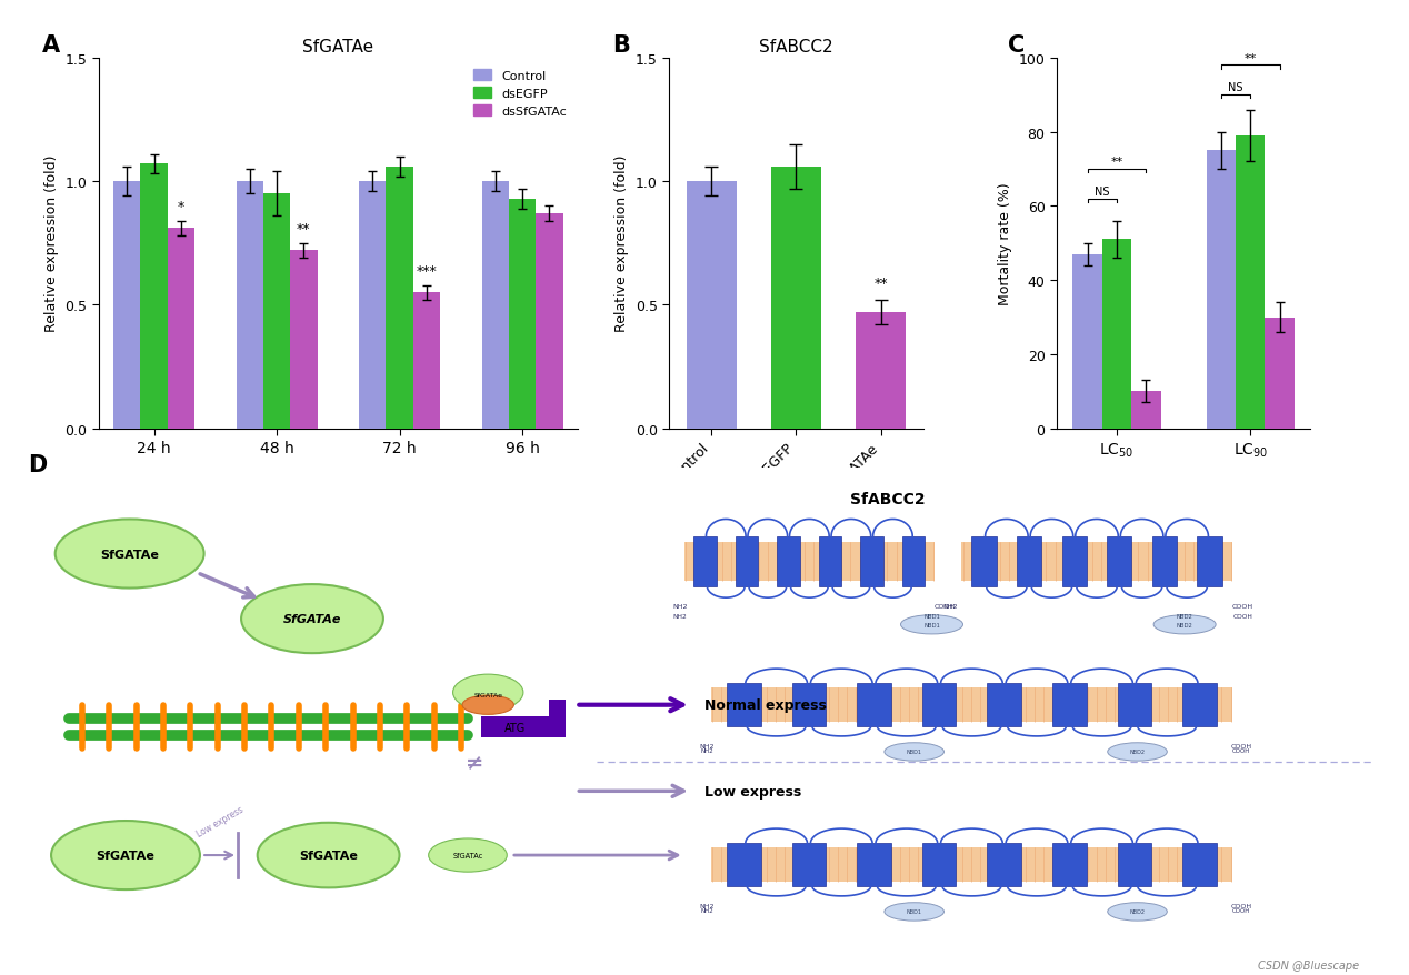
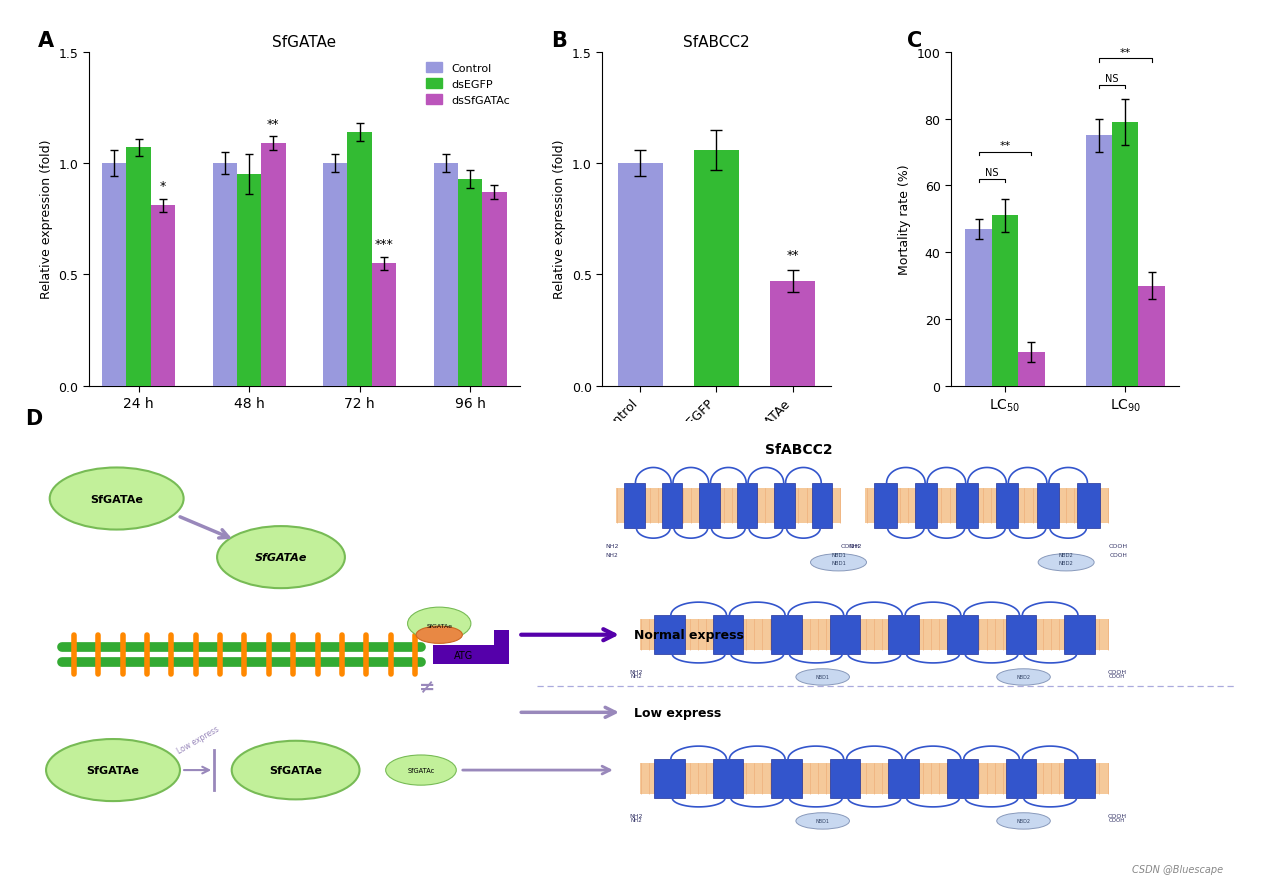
SfGATAe/dsSfGATAc/48 h: 0.72 -> 1.09
SfGATAe/dsEGFP/72 h: 1.06 -> 1.14
